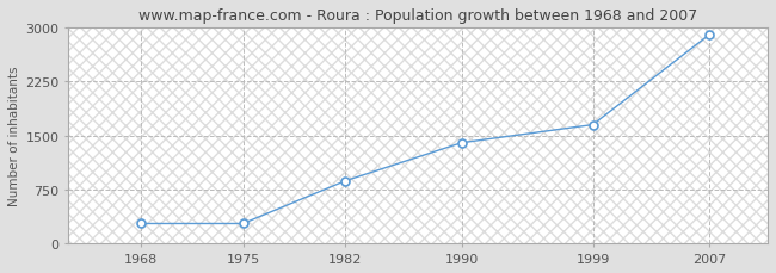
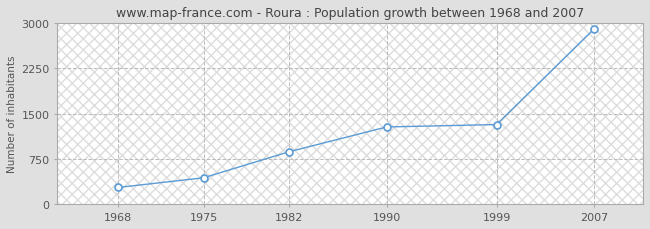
1975: 280 -> 440
1990: 1400 -> 1280
1999: 1650 -> 1320
